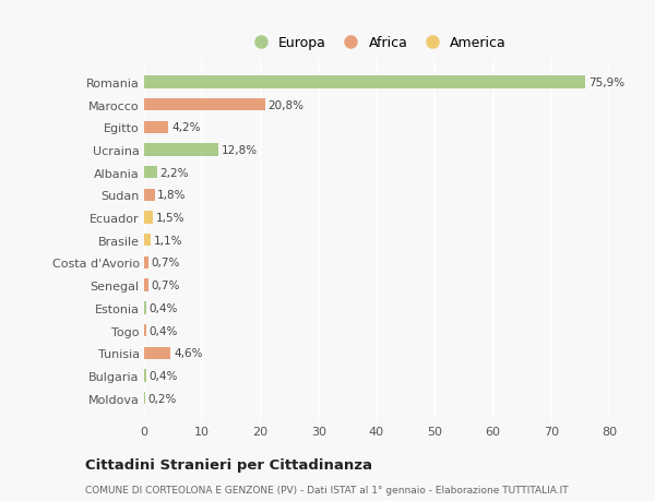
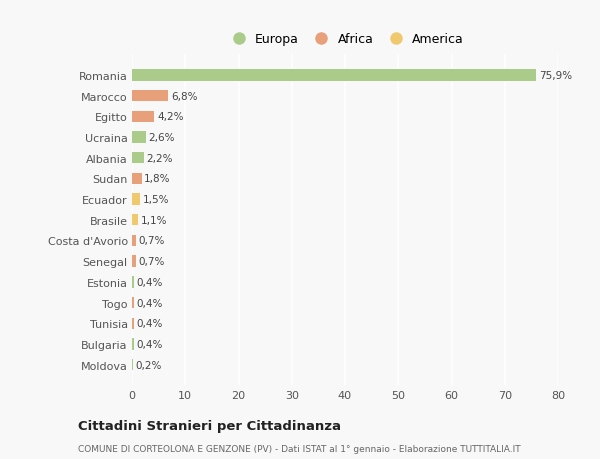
Marocco: 20,8% -> 6,8%
Ucraina: 12,8% -> 2,6%
Tunisia: 4,6% -> 0,4%
